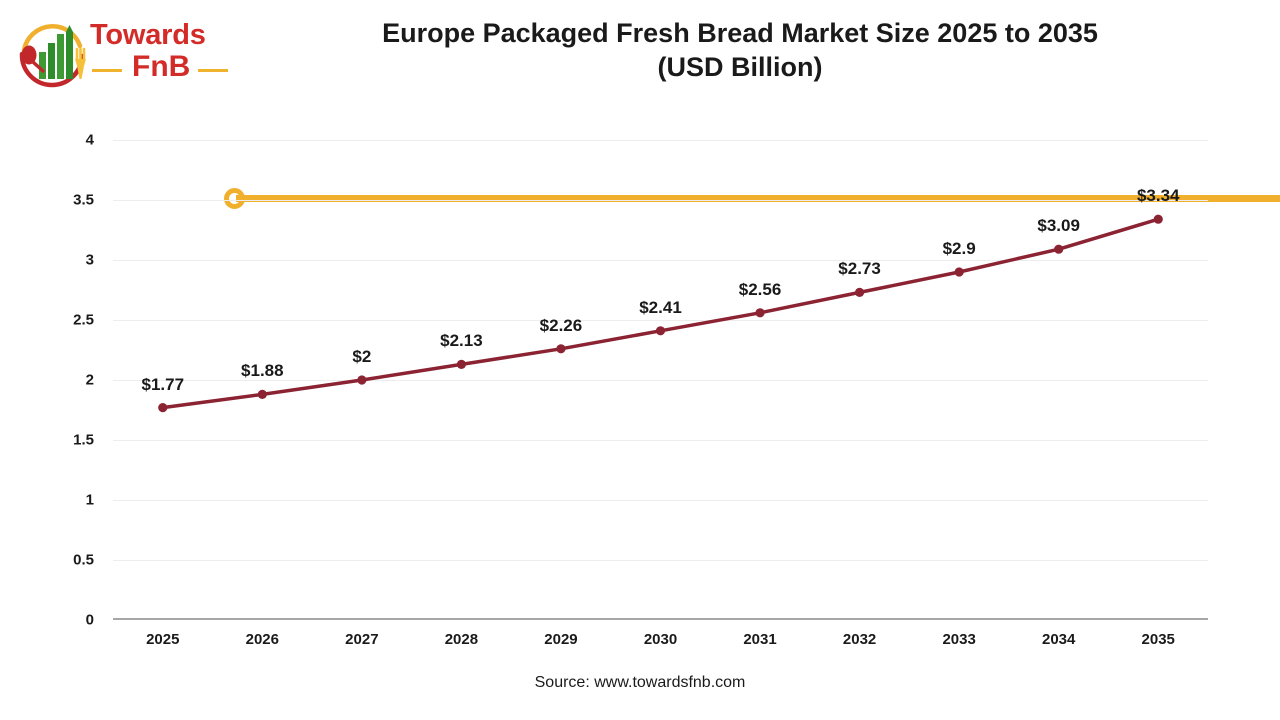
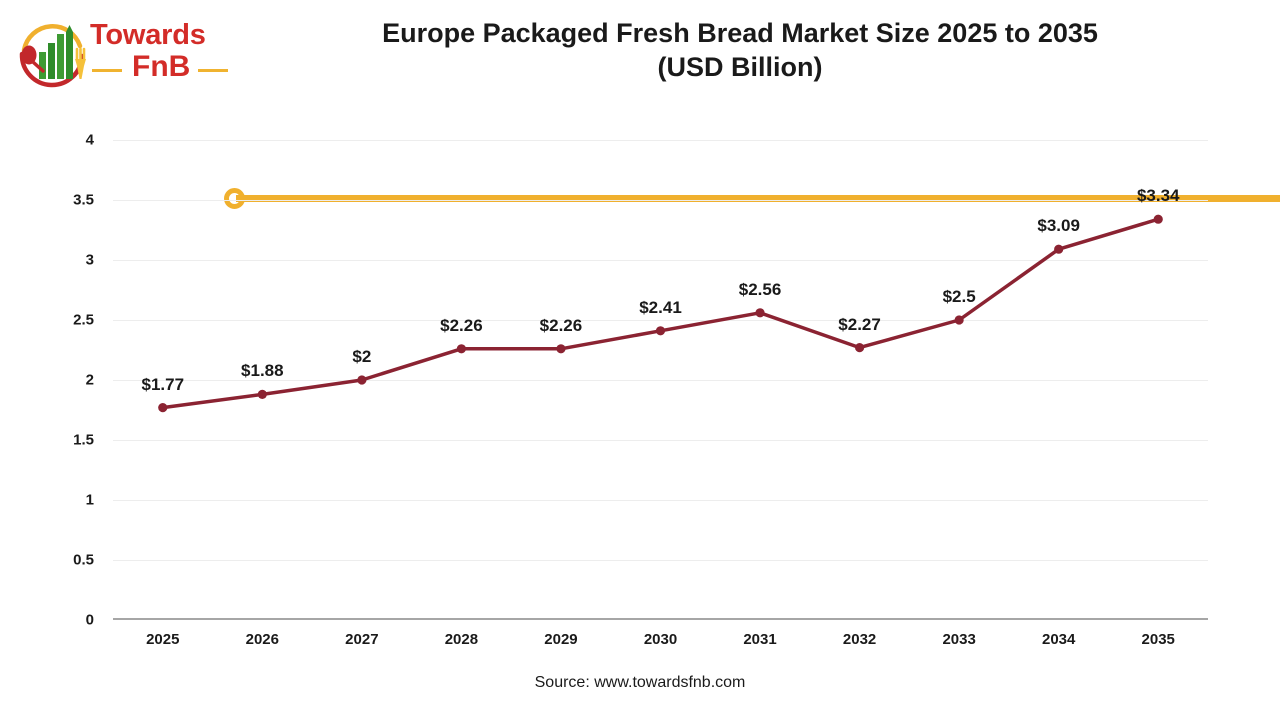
2028: $2.13 -> $2.26
2032: $2.73 -> $2.27
2033: $2.9 -> $2.5
